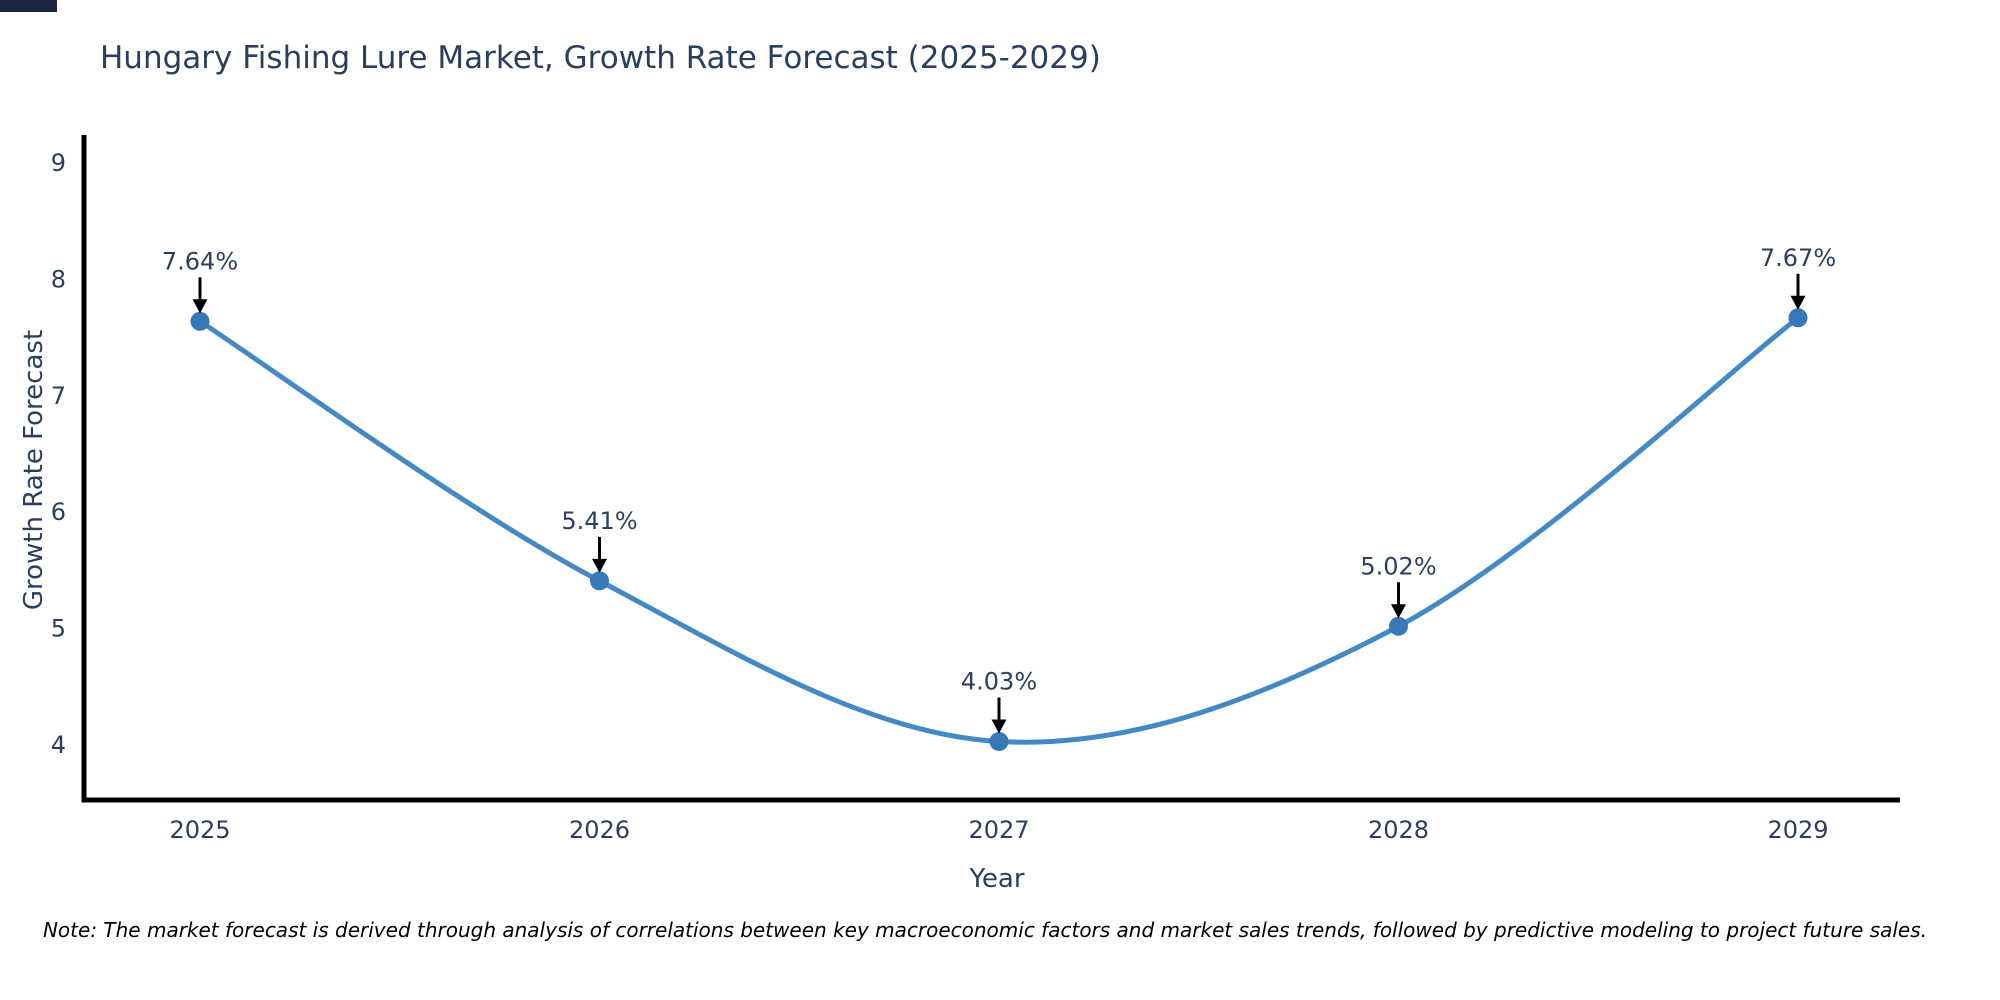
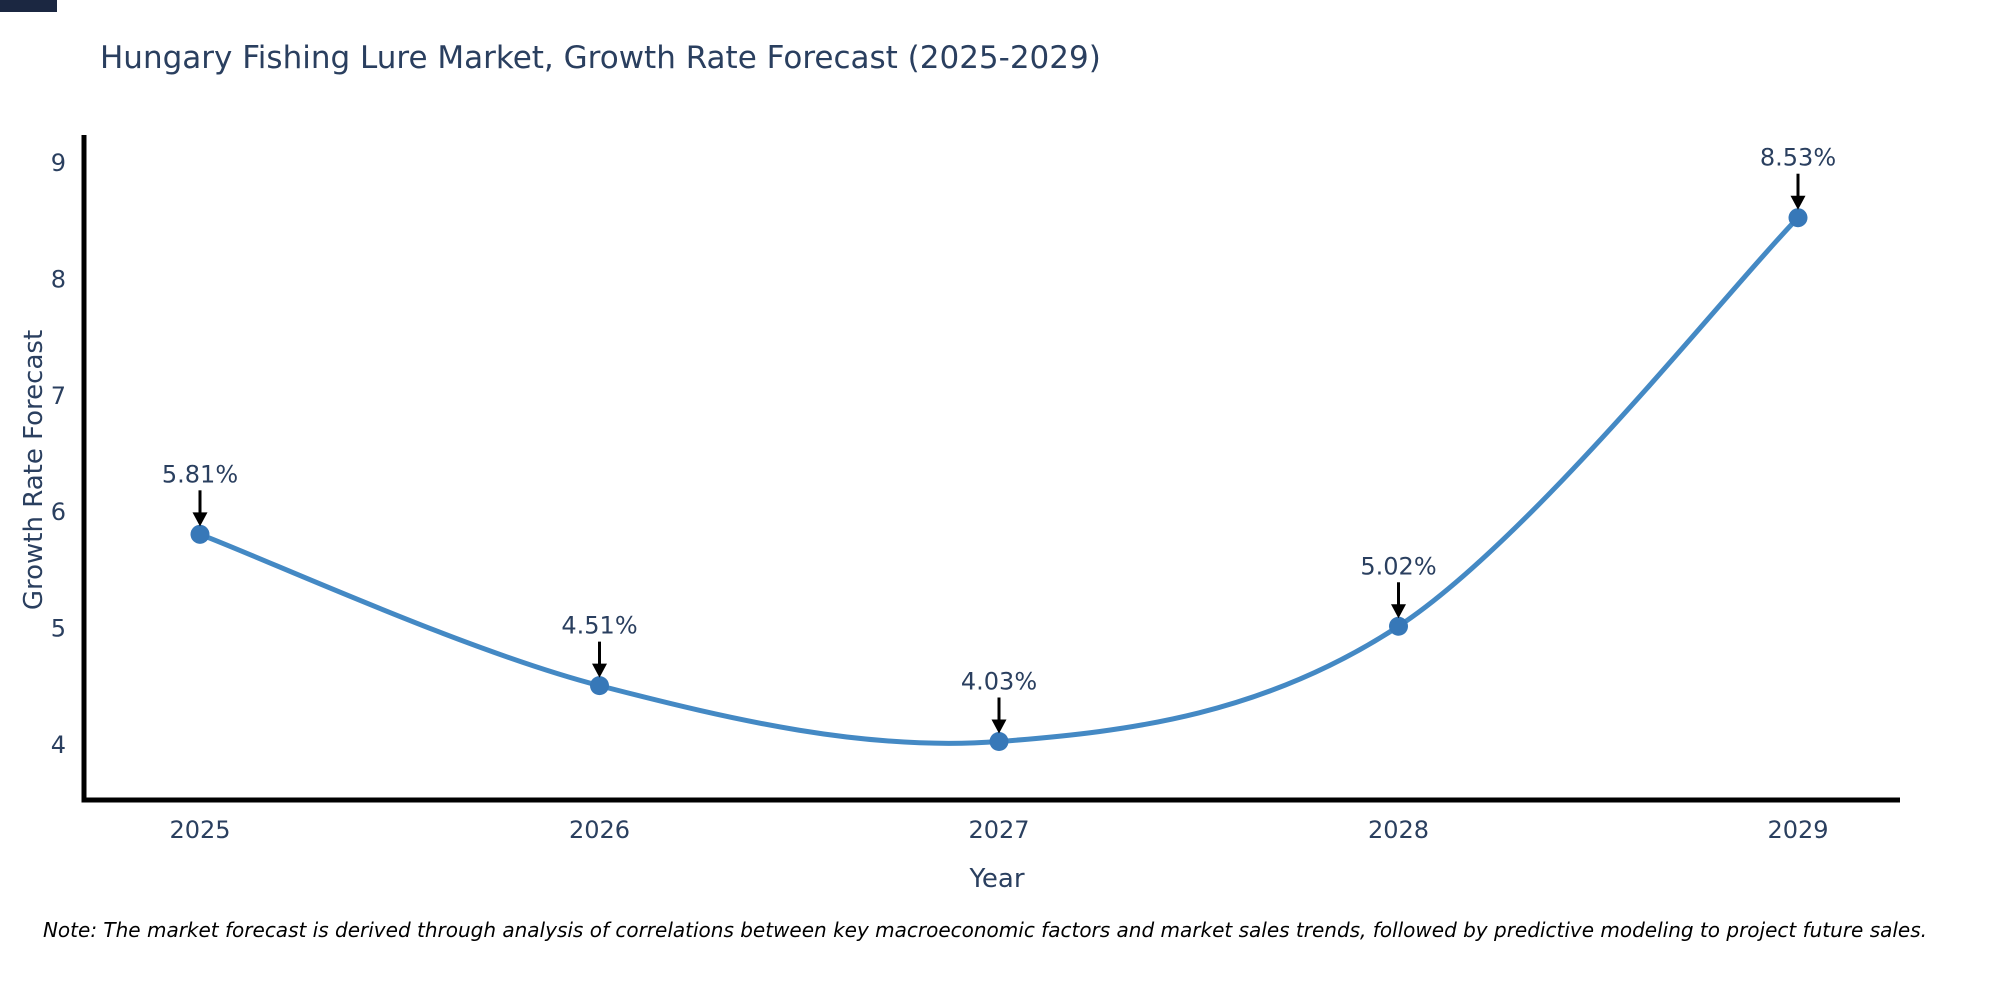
2025: 7.64% -> 5.81%
2026: 5.41% -> 4.51%
2029: 7.67% -> 8.53%
